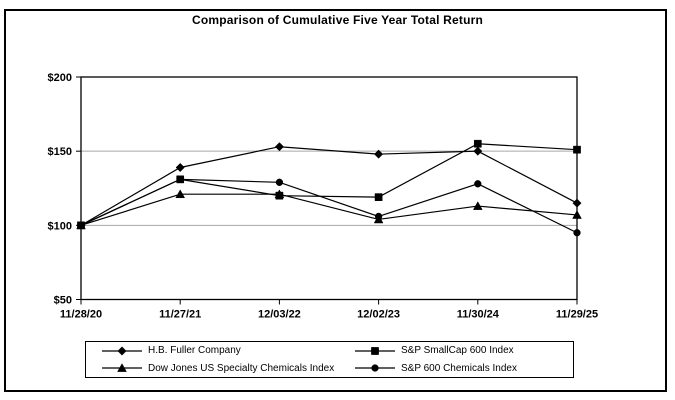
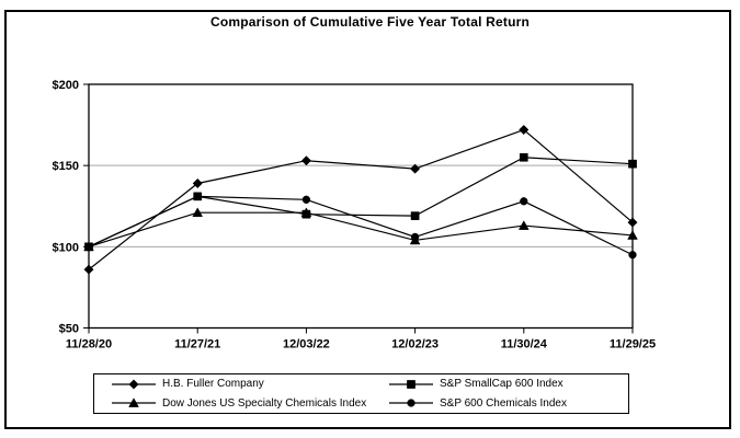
H.B. Fuller Company/11/28/20: $100 -> $86
H.B. Fuller Company/11/30/24: $150 -> $172
